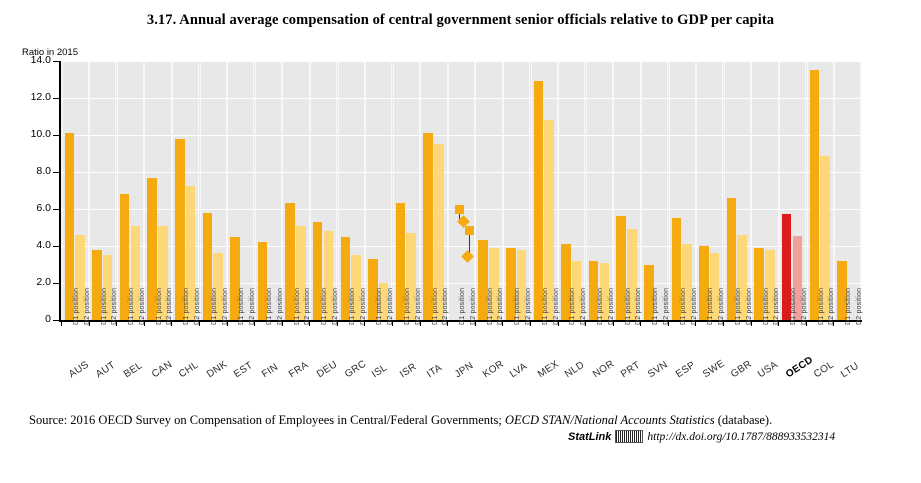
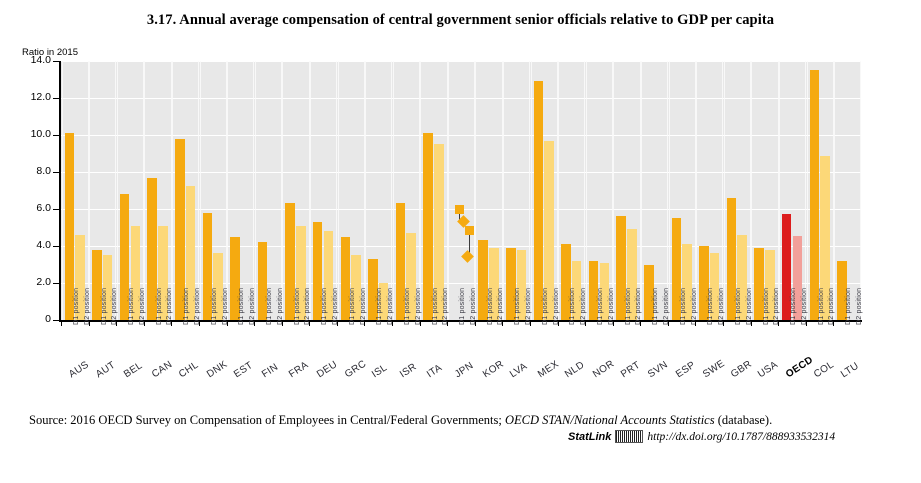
D2 position/MEX: 10.8 -> 9.7
